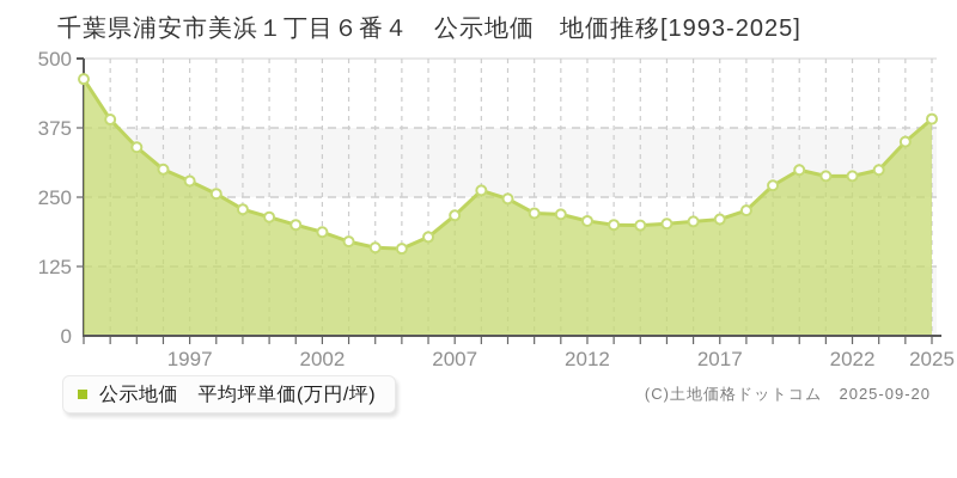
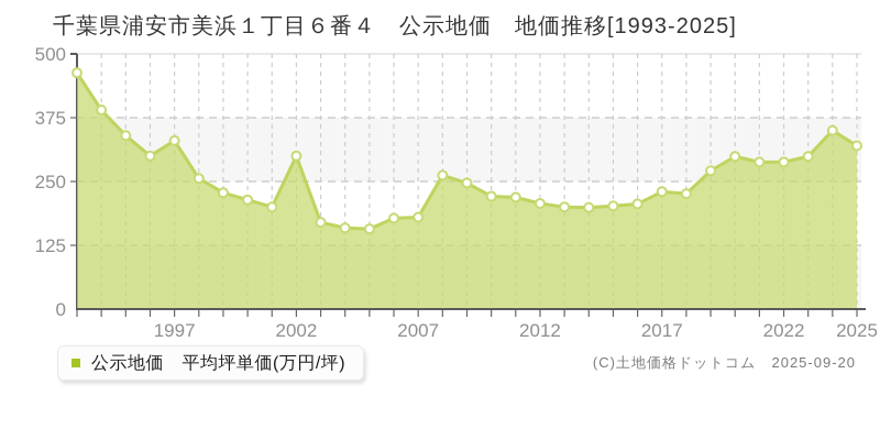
1997: 280 -> 330
2002: 190 -> 300
2007: 220 -> 180
2017: 210 -> 230
2025: 390 -> 320
